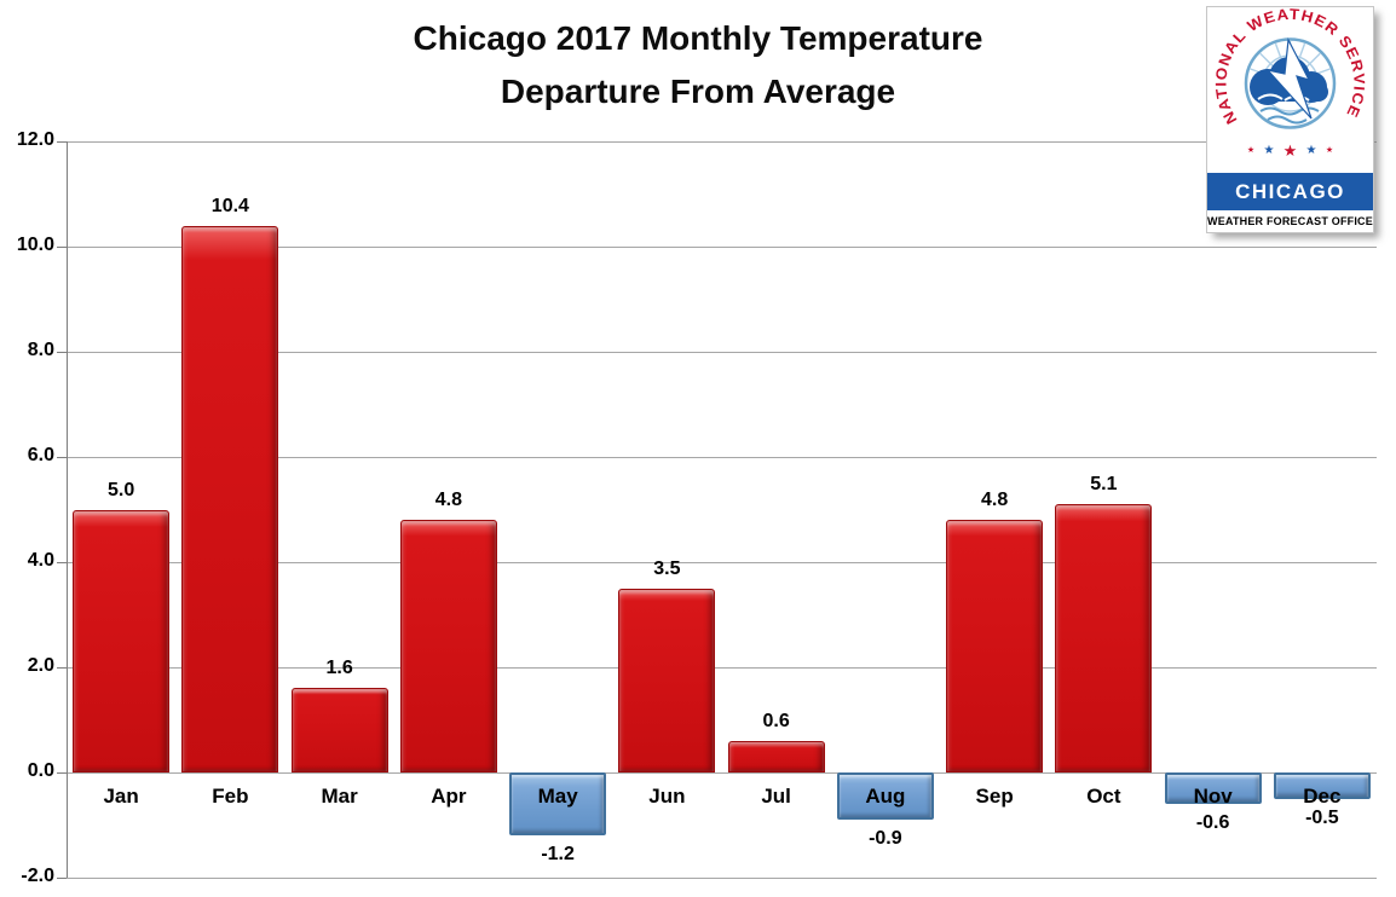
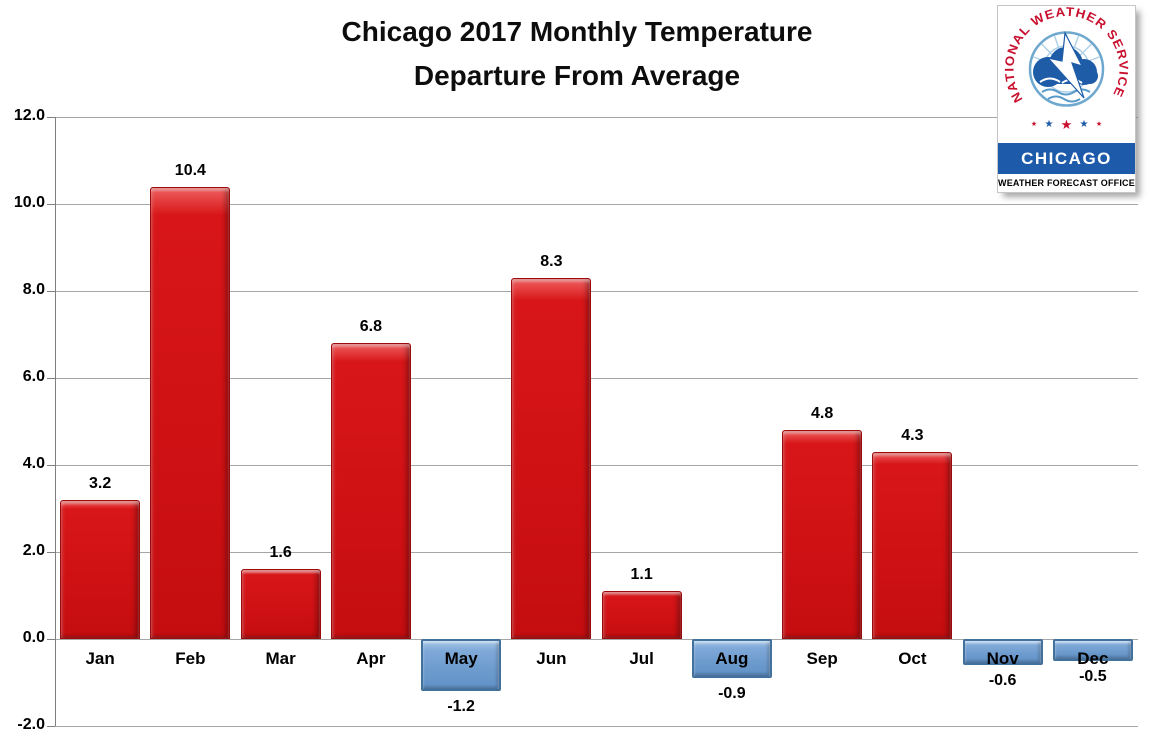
Jan: 5.0 -> 3.2
Apr: 4.8 -> 6.8
Jun: 3.5 -> 8.3
Jul: 0.6 -> 1.1
Oct: 5.1 -> 4.3
